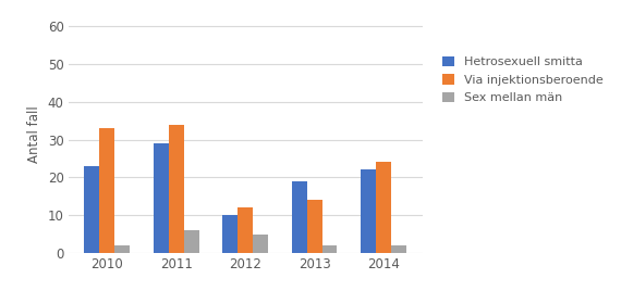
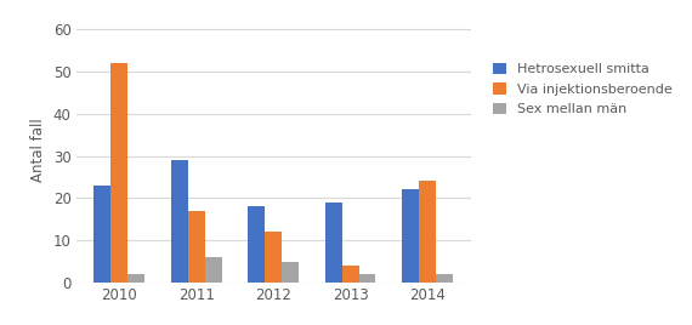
Via injektionsberoende/2010: 33 -> 52
Via injektionsberoende/2011: 34 -> 17
Hetrosexuell smitta/2012: 10 -> 18
Via injektionsberoende/2013: 14 -> 4
